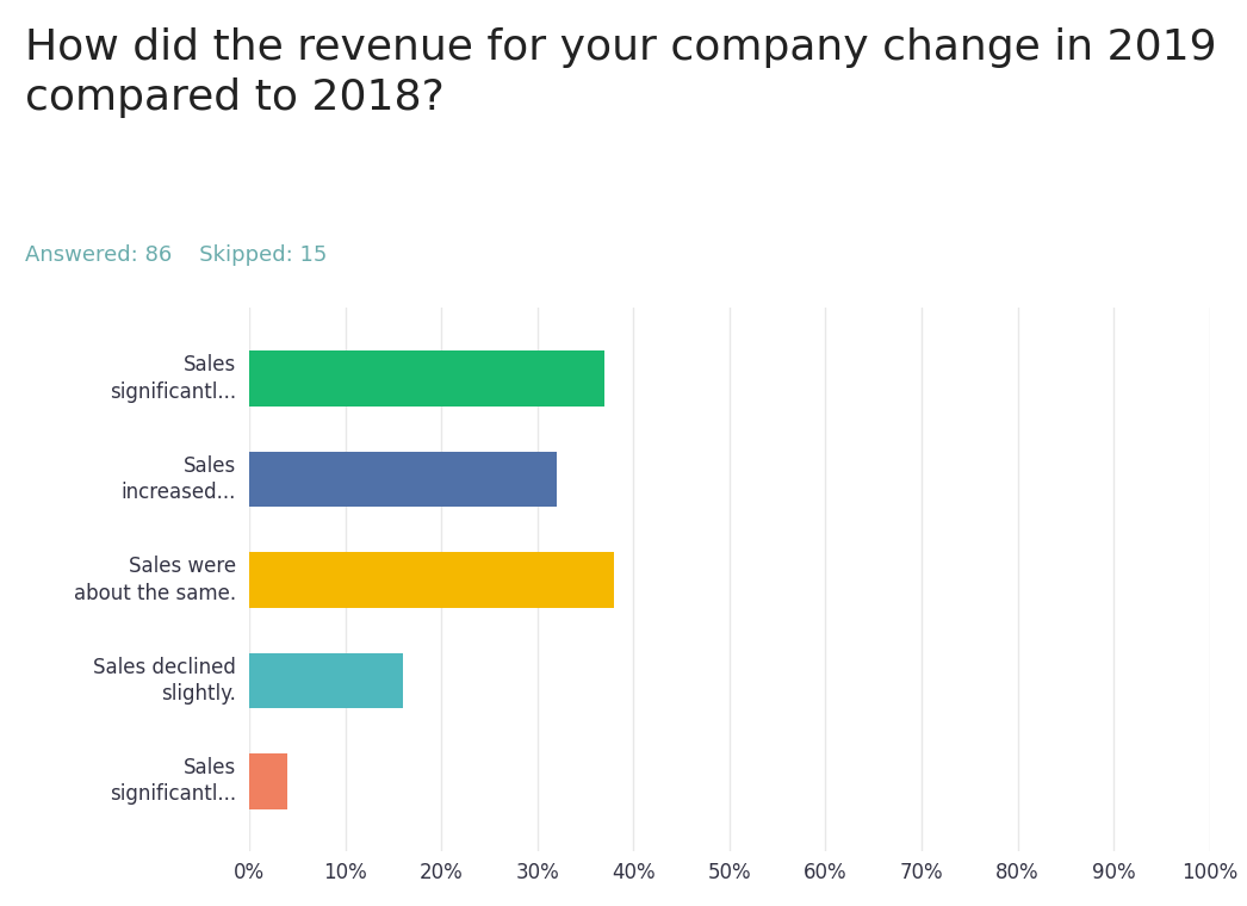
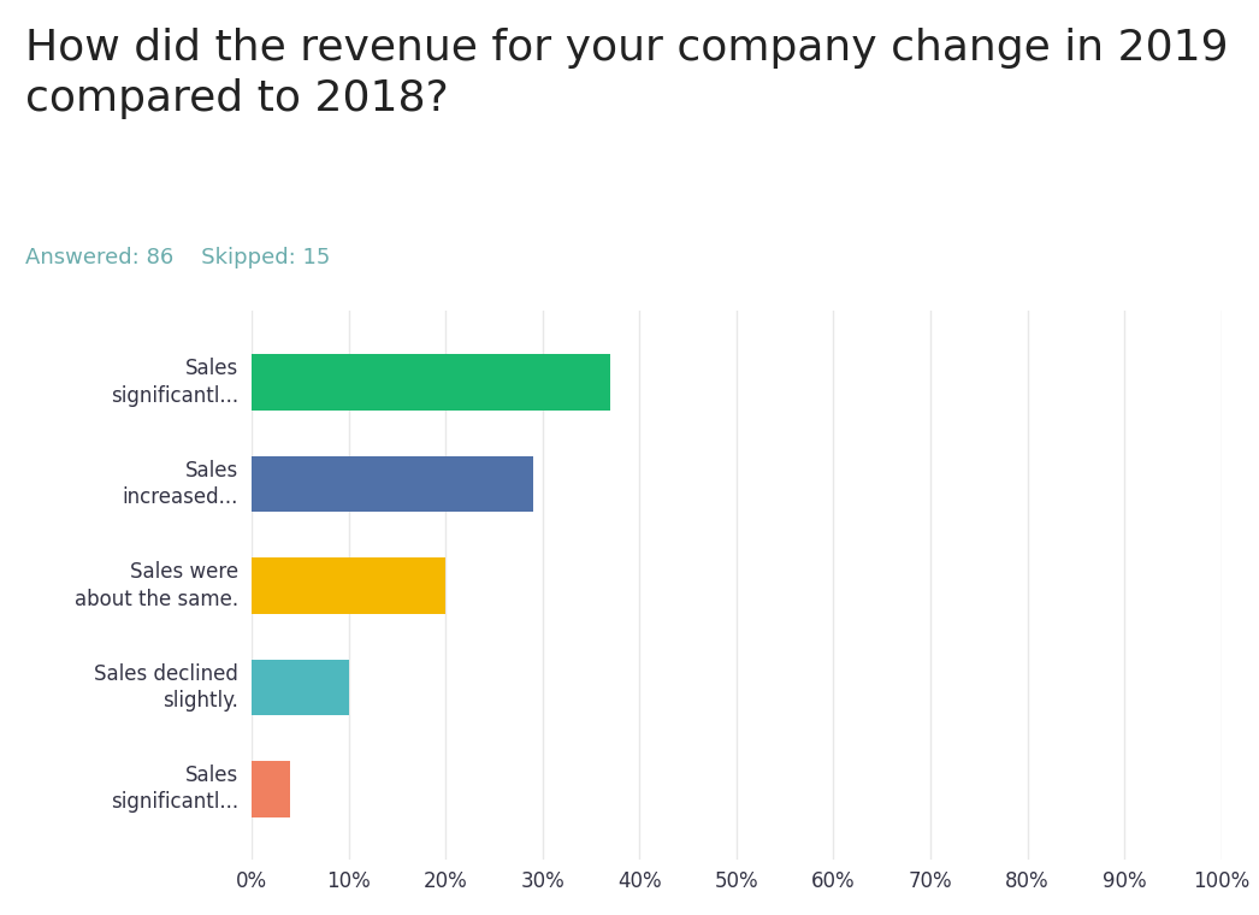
Sales increased...: 32% -> 29%
Sales were about the same.: 38% -> 20%
Sales declined slightly.: 16% -> 10%
